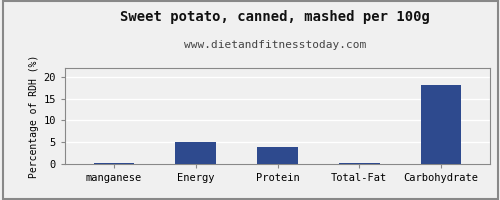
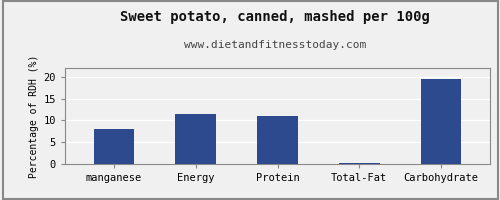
manganese: 0.1 -> 8.0
Energy: 5.0 -> 11.5
Protein: 4.0 -> 11.0
Carbohydrate: 18.0 -> 19.5
